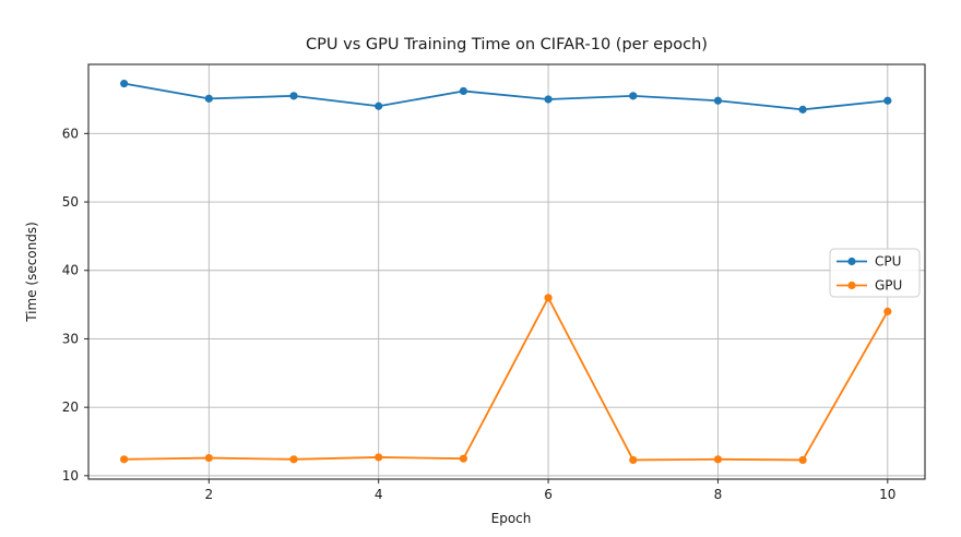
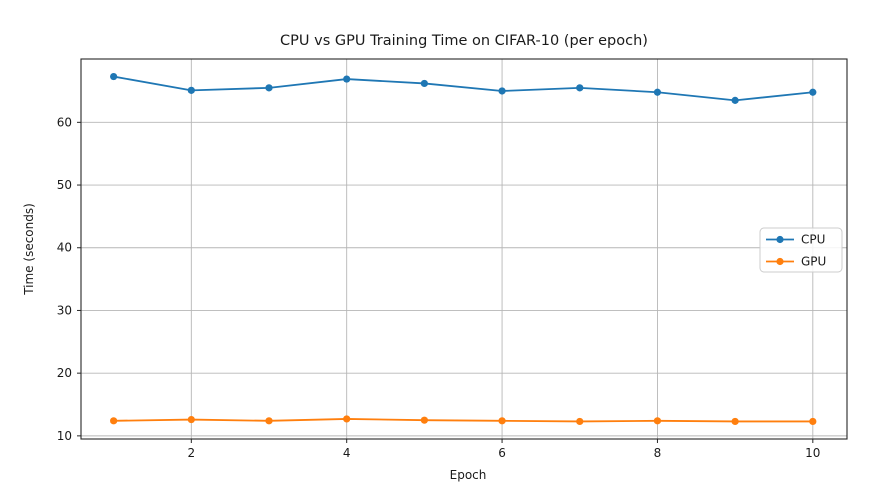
CPU/4: 64 -> 67
GPU/6: 36 -> 12
GPU/10: 34 -> 12
